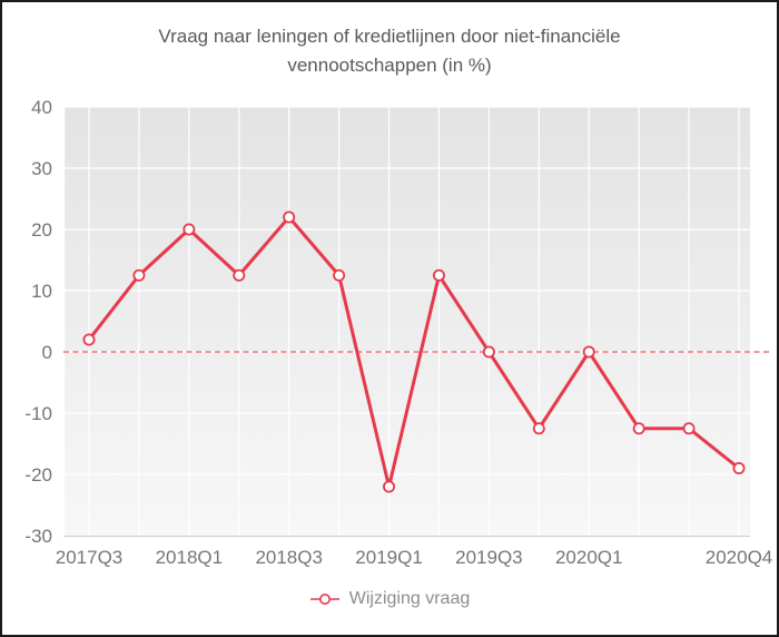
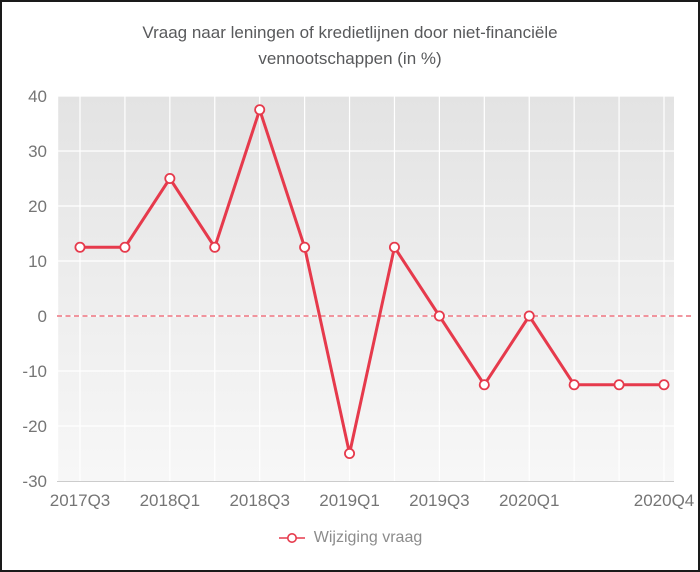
2017Q3: 2 -> 12
2018Q1: 20 -> 25
2018Q3: 22 -> 38
2019Q1: -22 -> -25
2020Q4: -19 -> -12
